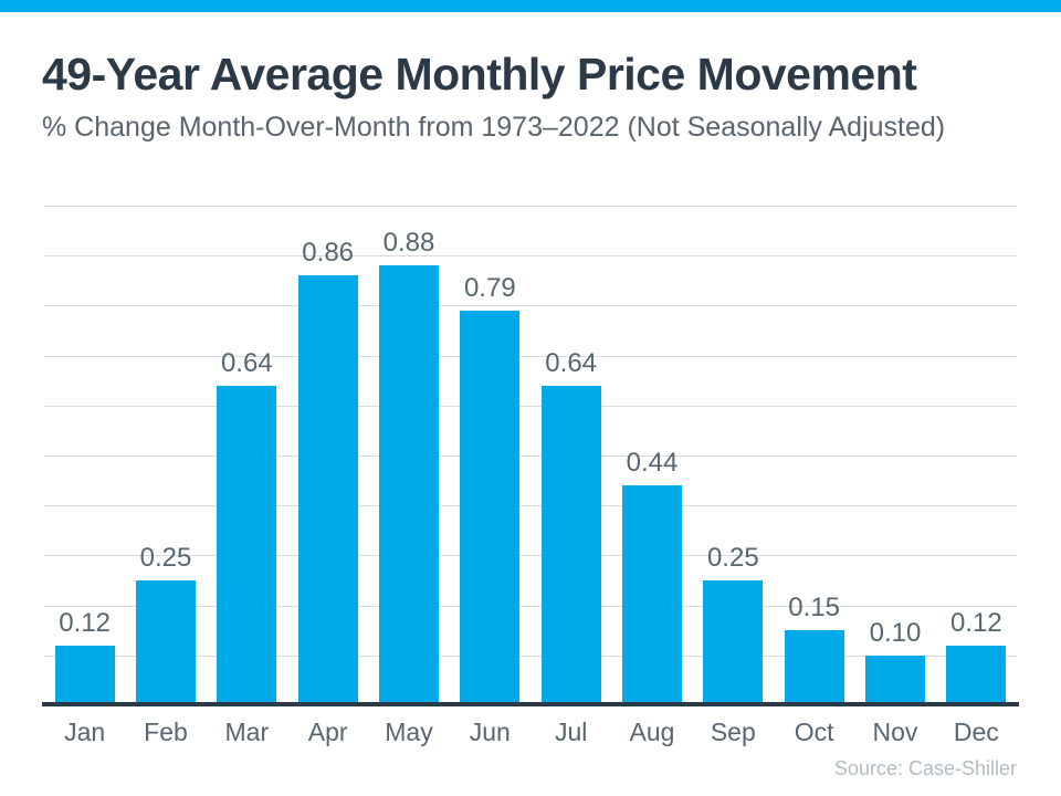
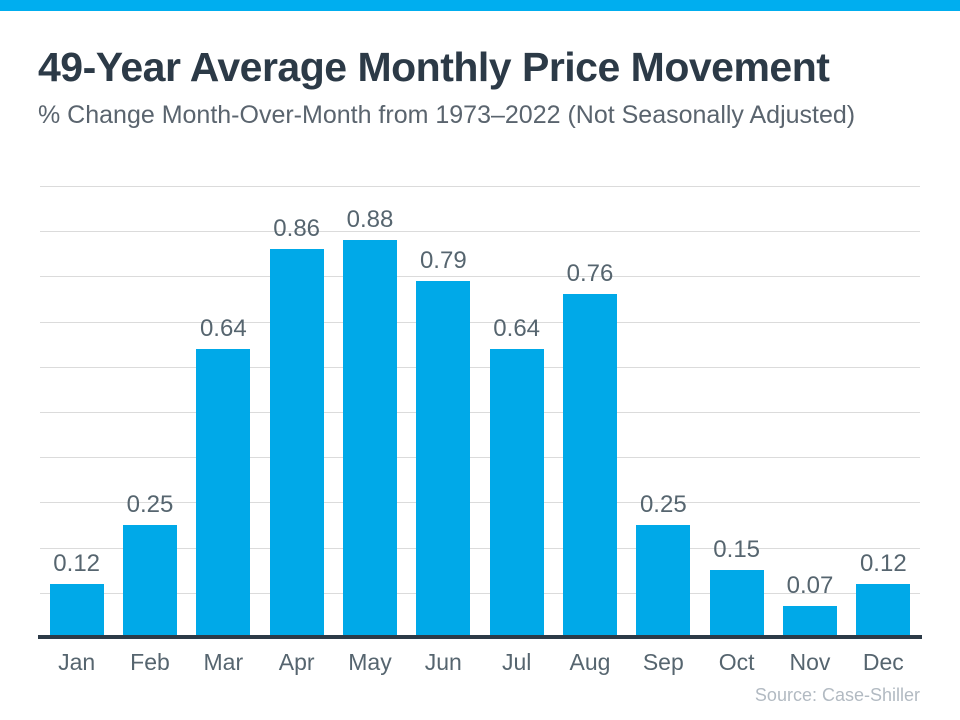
Aug: 0.44 -> 0.76
Nov: 0.10 -> 0.07
